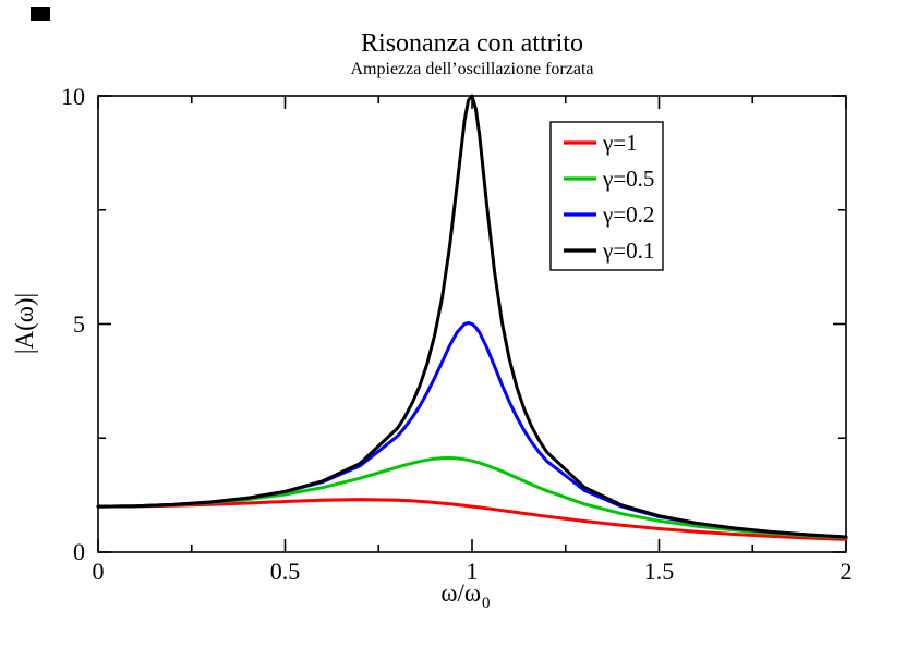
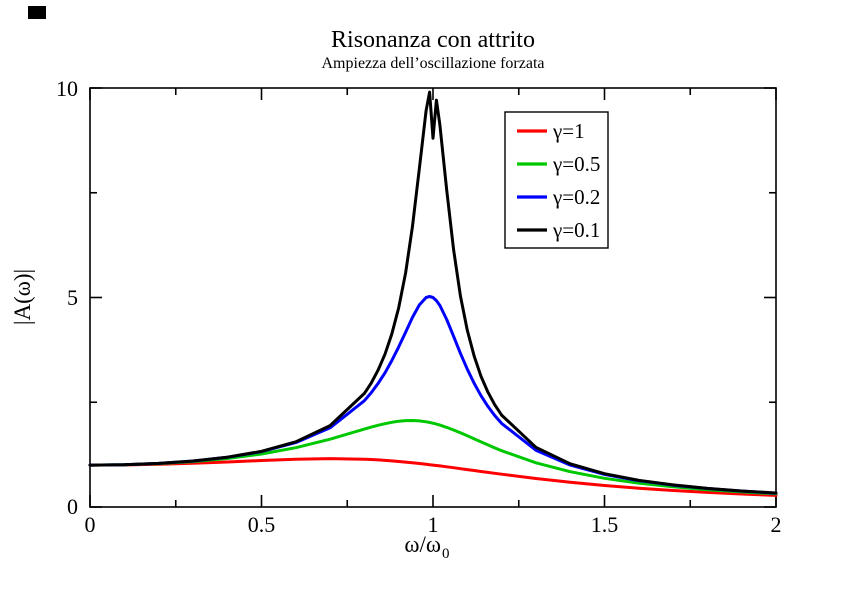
γ=0.1/1: 10.0 -> 8.8
